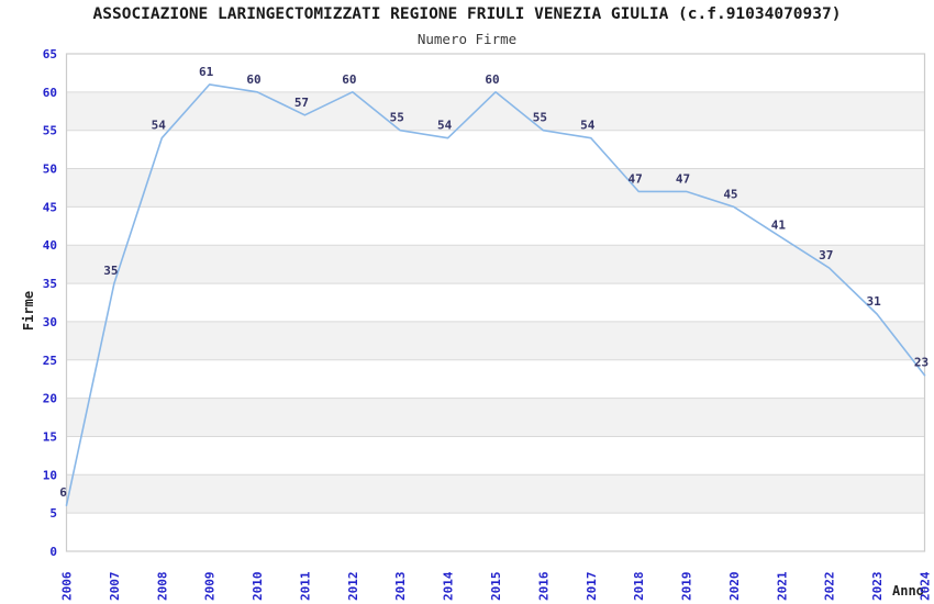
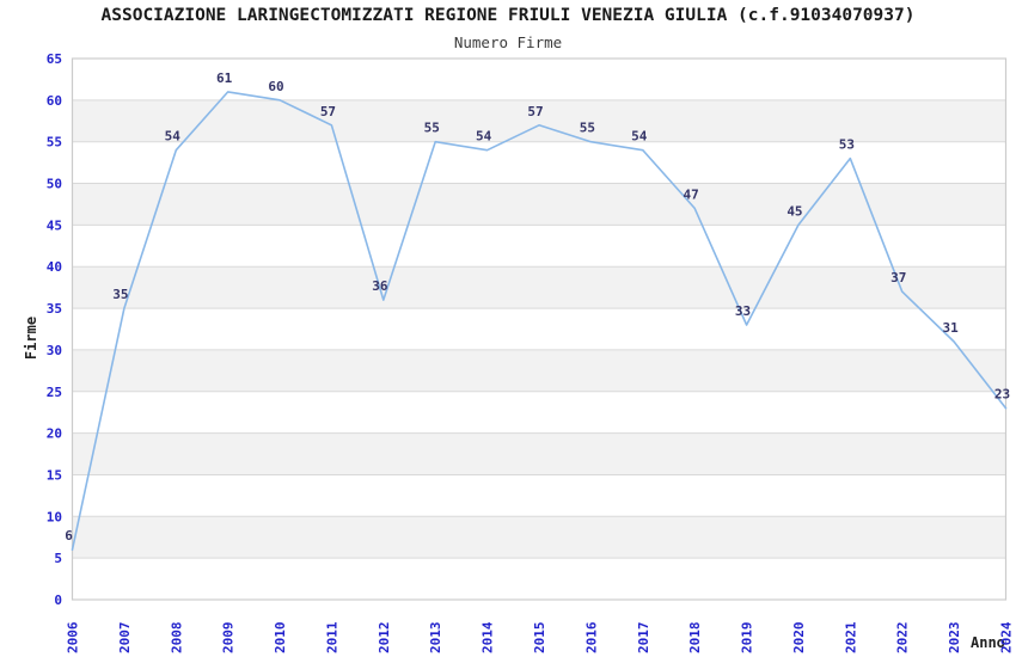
2012: 60 -> 36
2015: 60 -> 57
2019: 47 -> 33
2021: 41 -> 53
